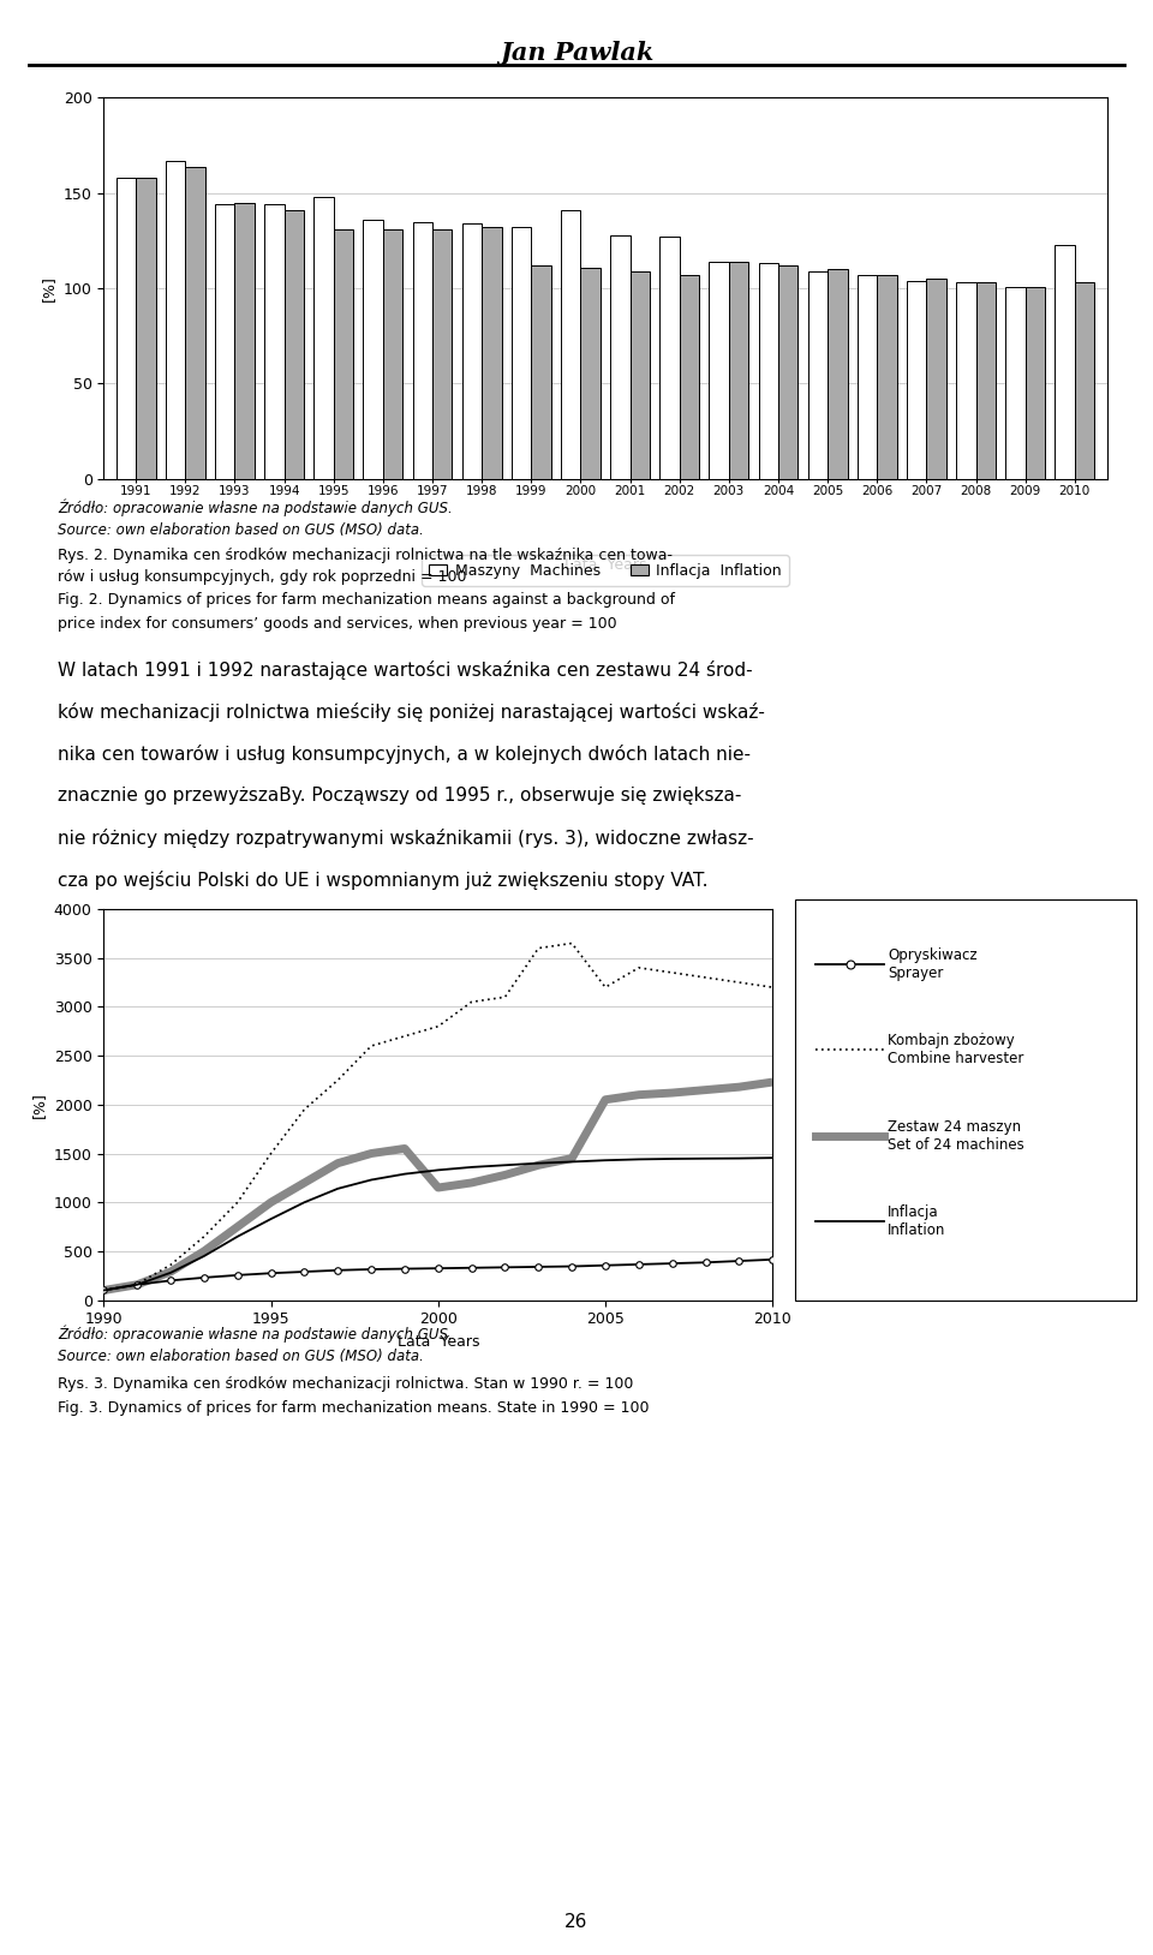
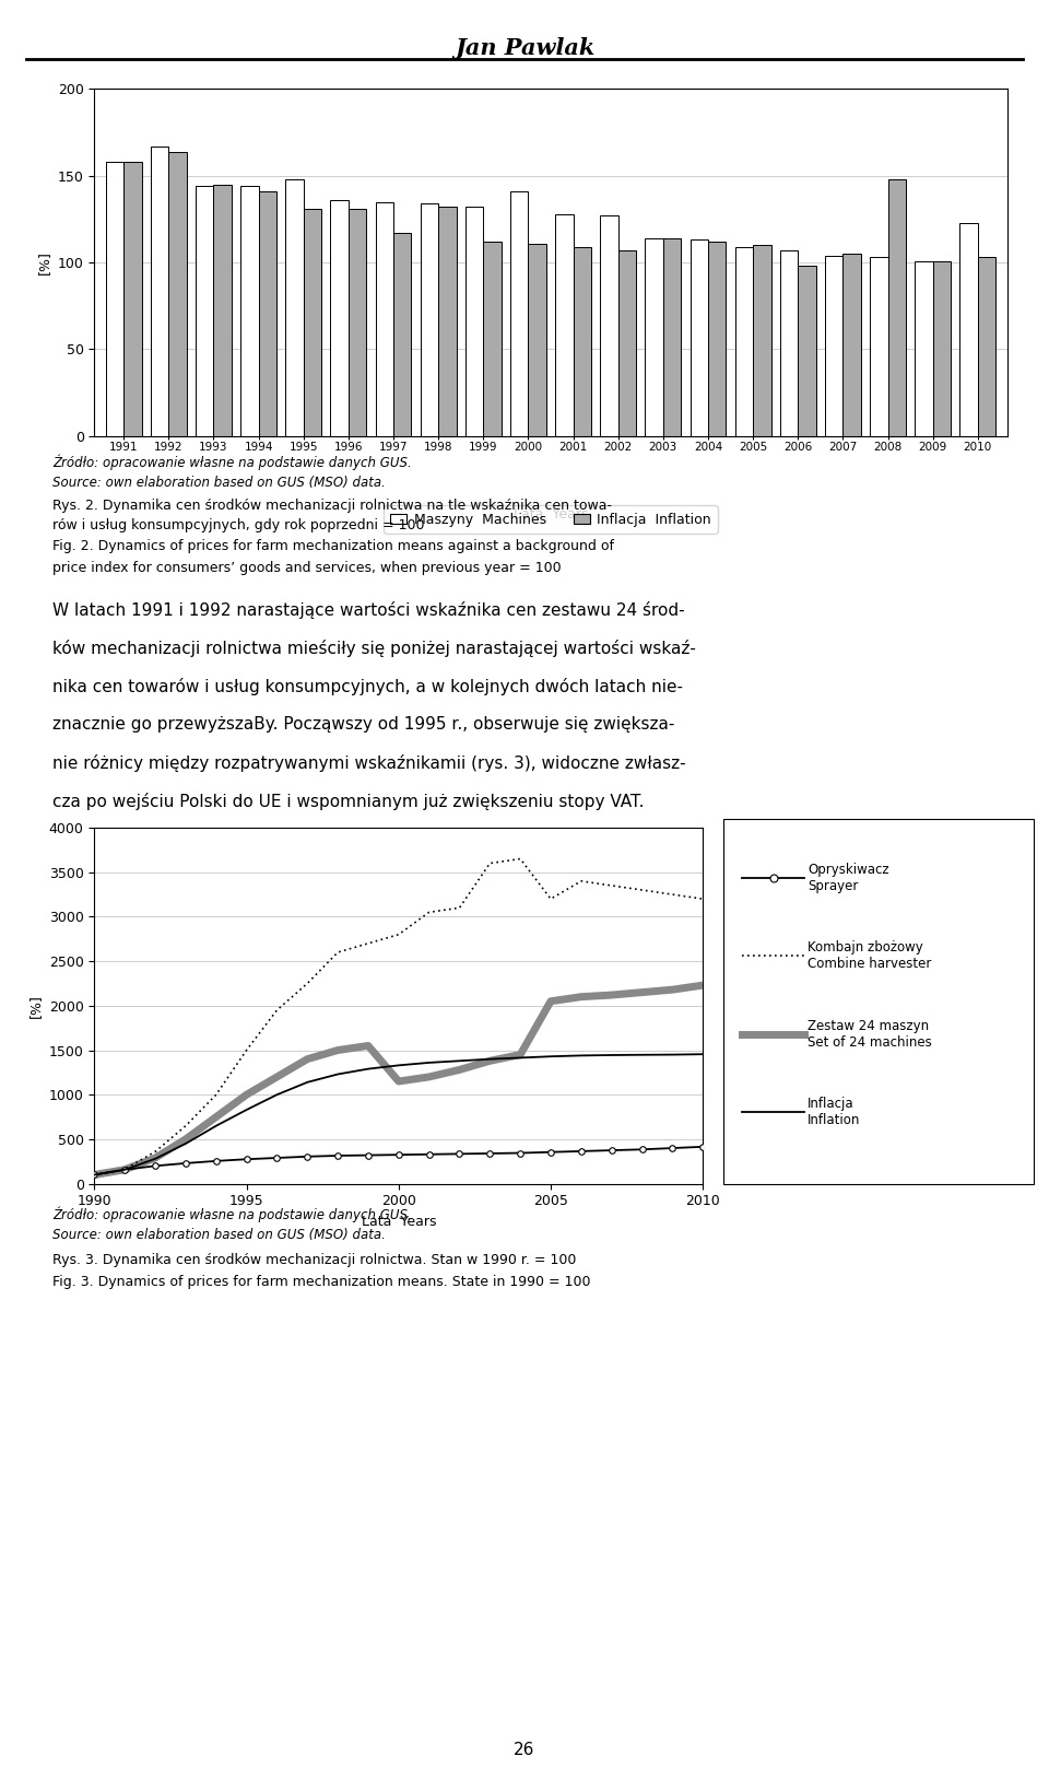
Inflacja Inflation/1997: 131 -> 117
Inflacja Inflation/2006: 107 -> 98
Inflacja Inflation/2008: 103 -> 148
